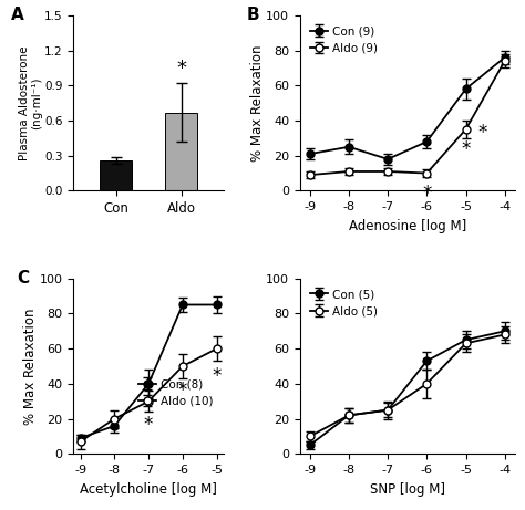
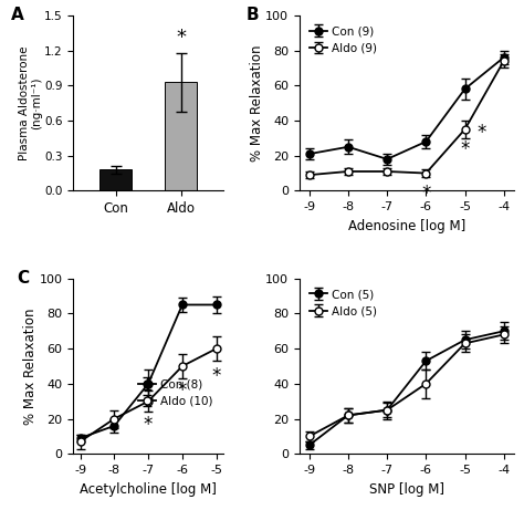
Con: 0.26 -> 0.18
Aldo: 0.67 -> 0.93
